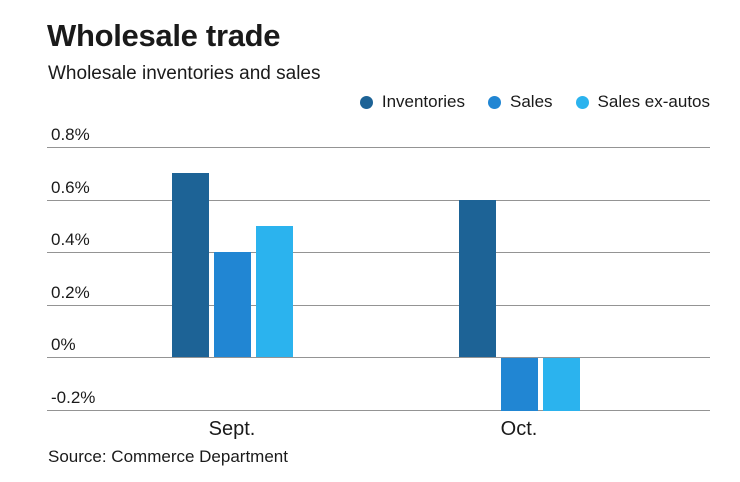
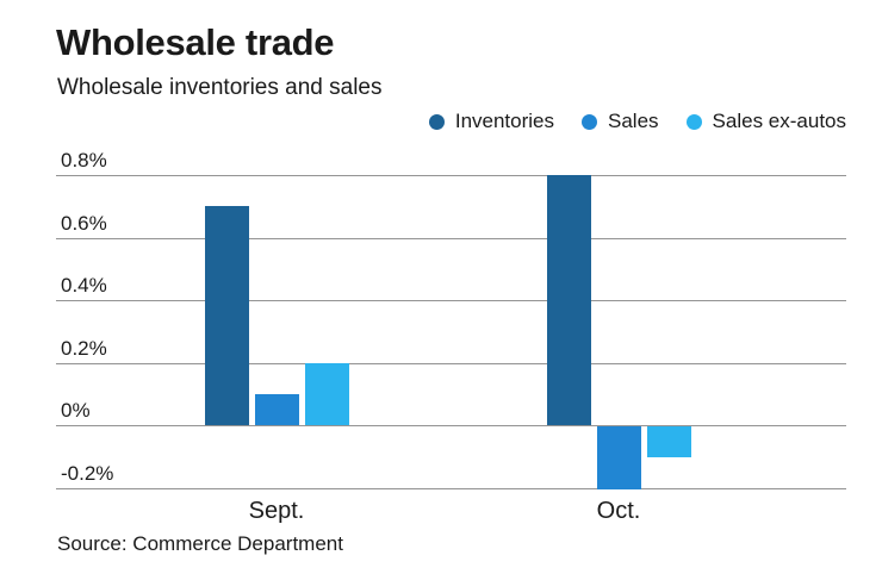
Sales/Sept.: 0.4% -> 0.1%
Sales ex-autos/Sept.: 0.5% -> 0.2%
Inventories/Oct.: 0.6% -> 0.8%
Sales ex-autos/Oct.: -0.2% -> -0.1%
